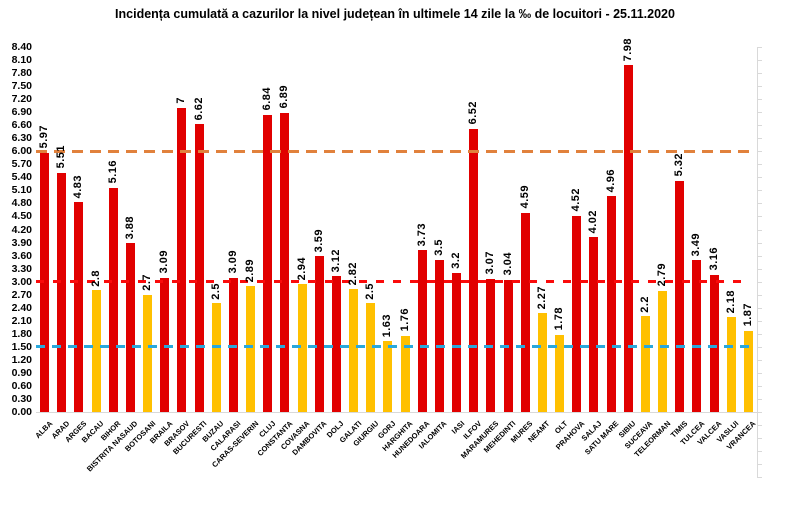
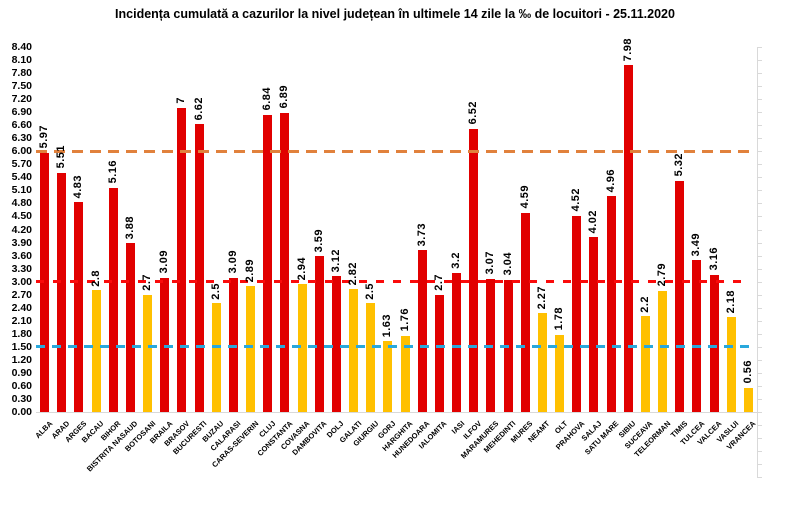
IALOMITA: 3.5 -> 2.7
VRANCEA: 1.87 -> 0.56
